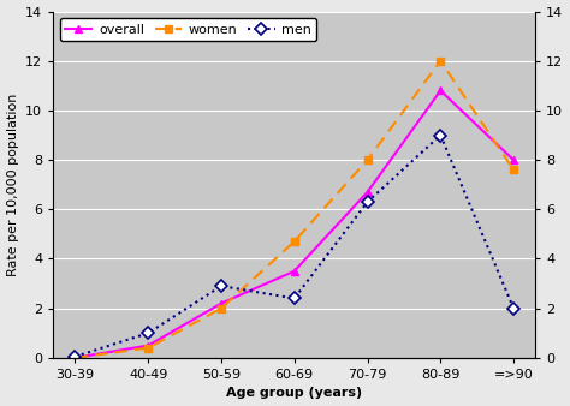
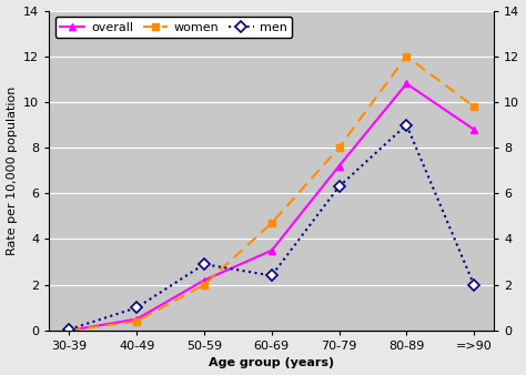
overall/70-79: 6.7 -> 7.2
overall/=>90: 8.0 -> 8.8
women/=>90: 7.6 -> 9.8
